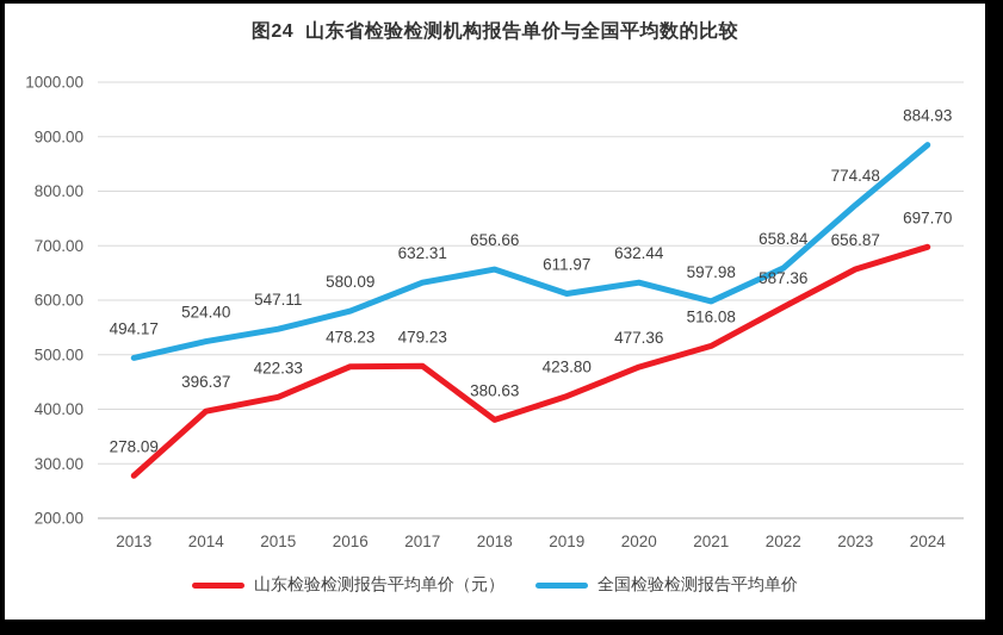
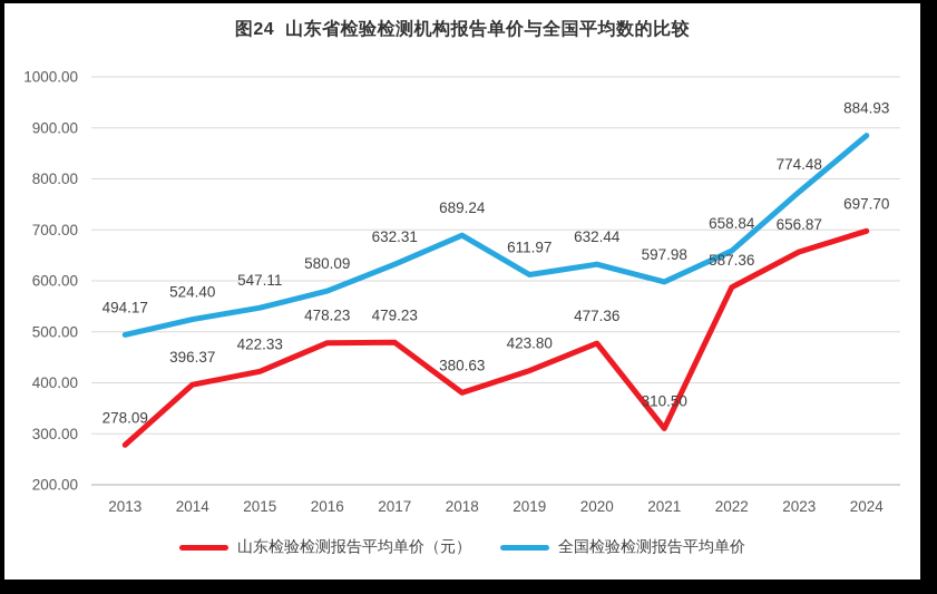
全国检验检测报告平均单价/2018: 656.66 -> 689.24
山东检验检测报告平均单价（元）/2021: 516.08 -> 310.50
